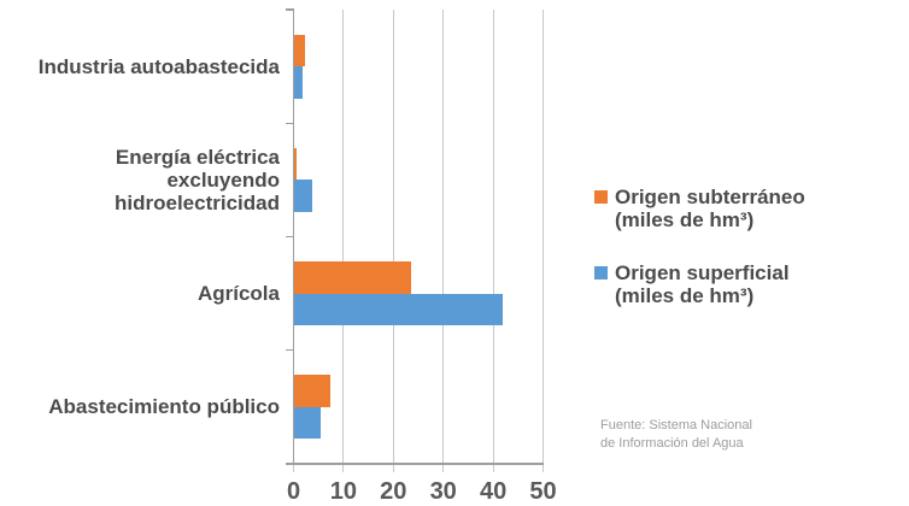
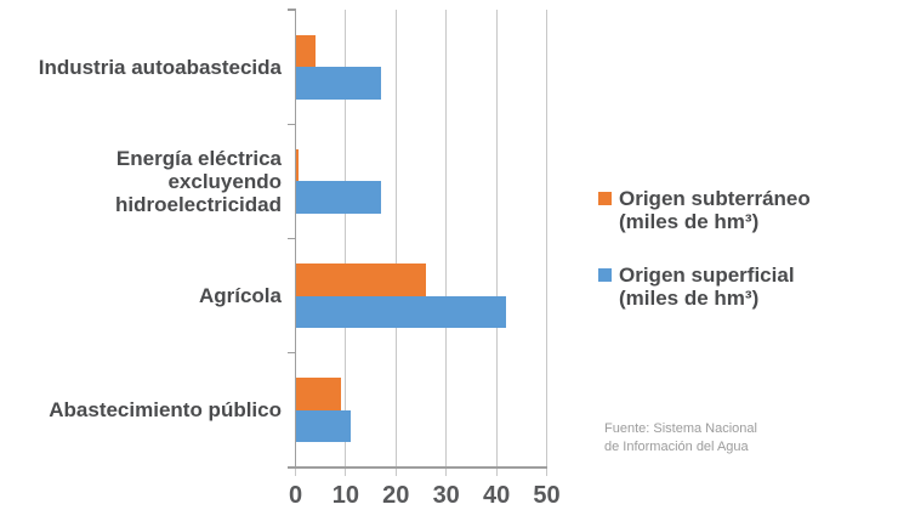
Origen subterráneo (miles de hm³)/Industria autoabastecida: 2 -> 4
Origen superficial (miles de hm³)/Industria autoabastecida: 2 -> 17
Origen superficial (miles de hm³)/Energía eléctrica excluyendo hidroelectricidad: 4 -> 17
Origen subterráneo (miles de hm³)/Agrícola: 24 -> 26
Origen subterráneo (miles de hm³)/Abastecimiento público: 7 -> 9
Origen superficial (miles de hm³)/Abastecimiento público: 6 -> 11
